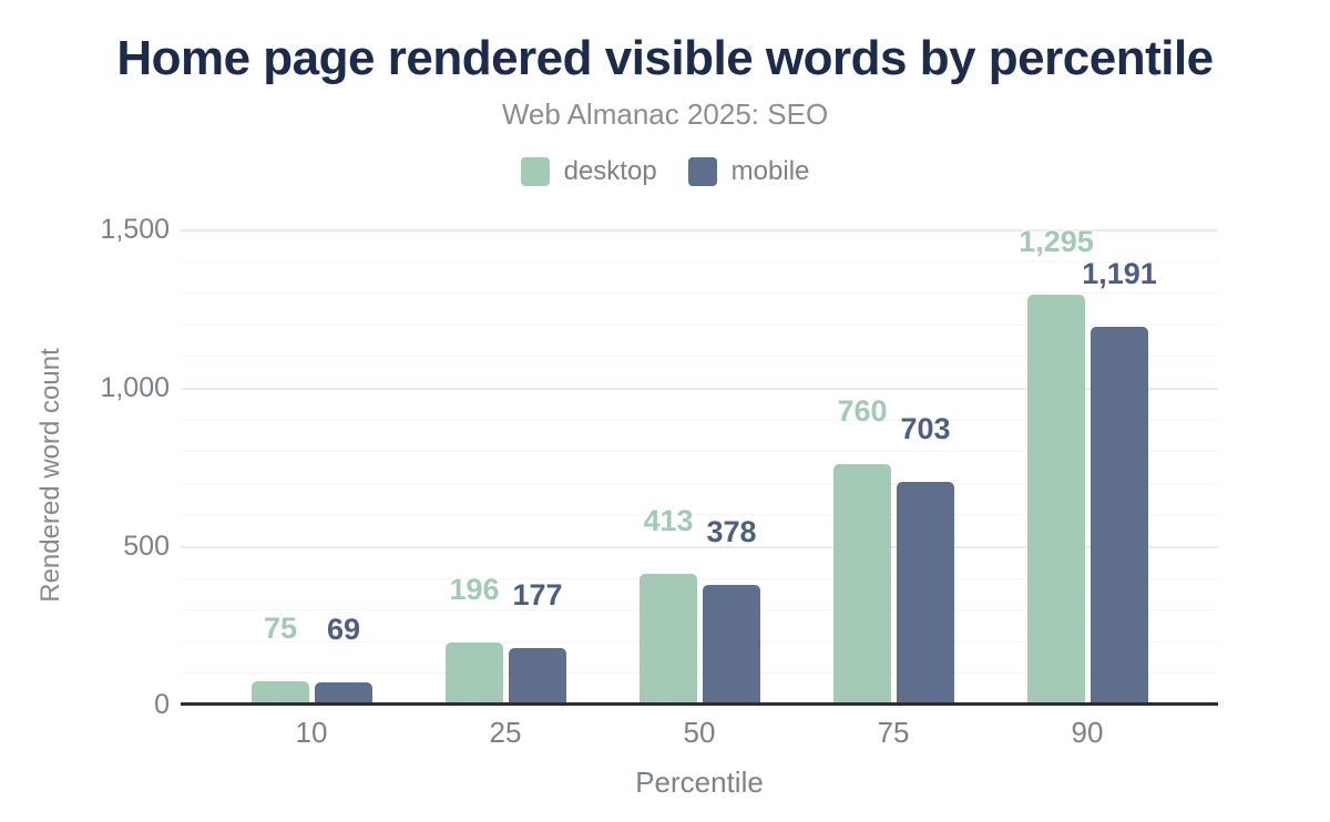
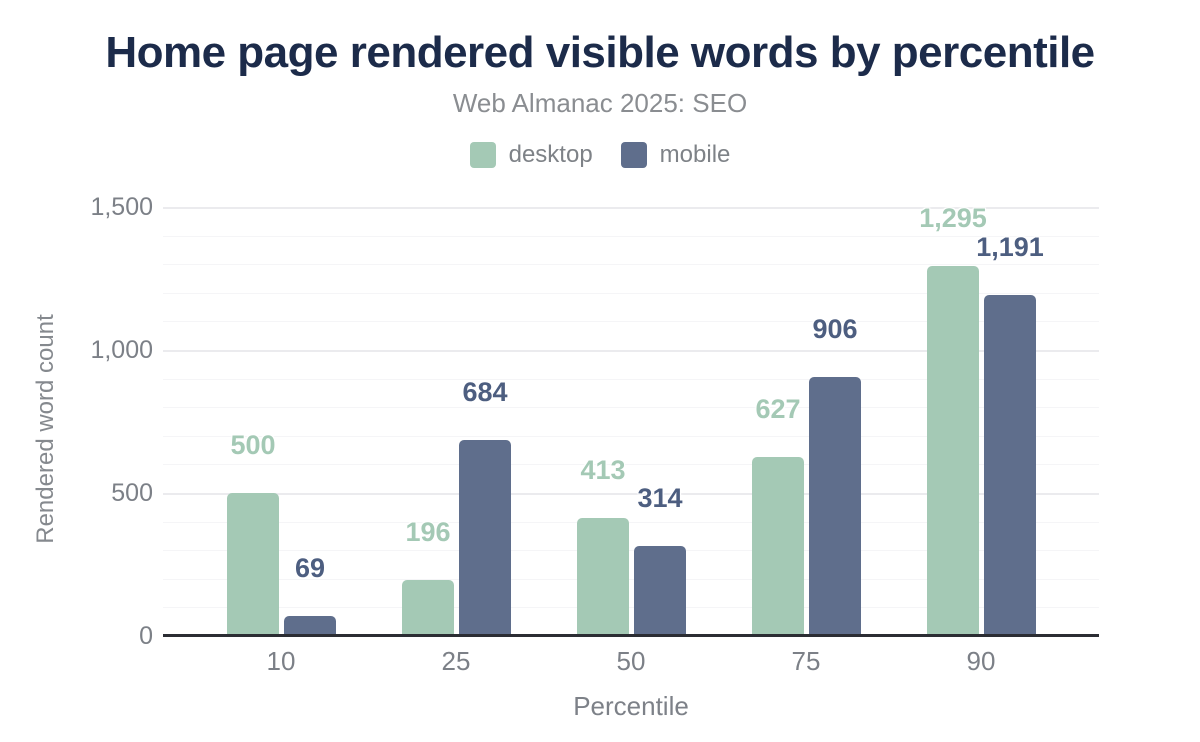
desktop/10: 75 -> 500
mobile/25: 177 -> 684
mobile/50: 378 -> 314
desktop/75: 760 -> 627
mobile/75: 703 -> 906
